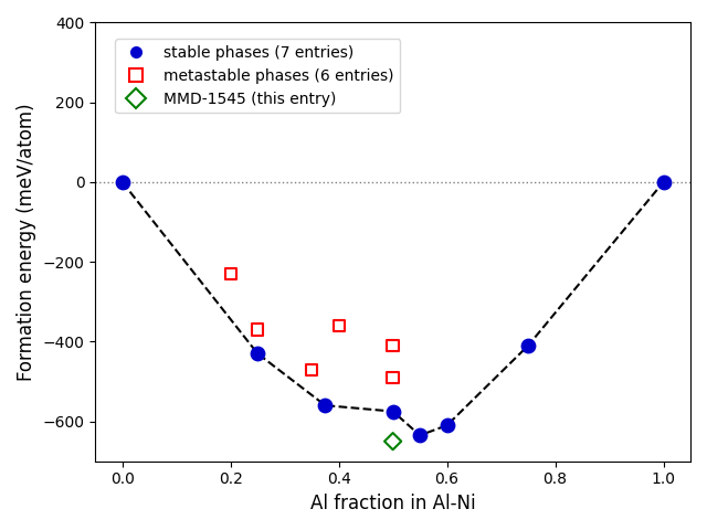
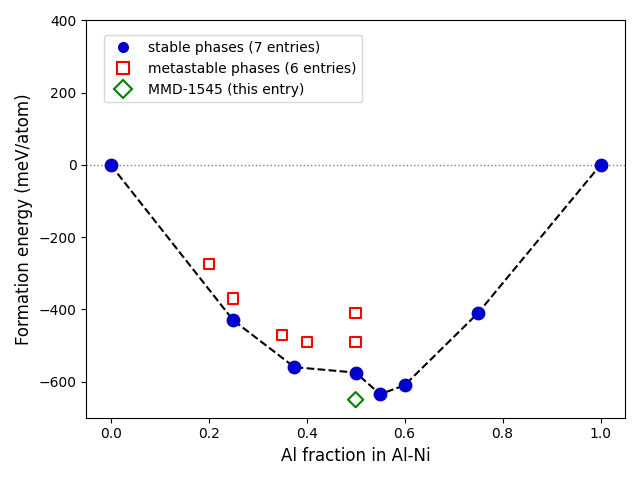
metastable phases (6 entries)/0.2: -230 -> -275
metastable phases (6 entries)/0.4: -360 -> -490
